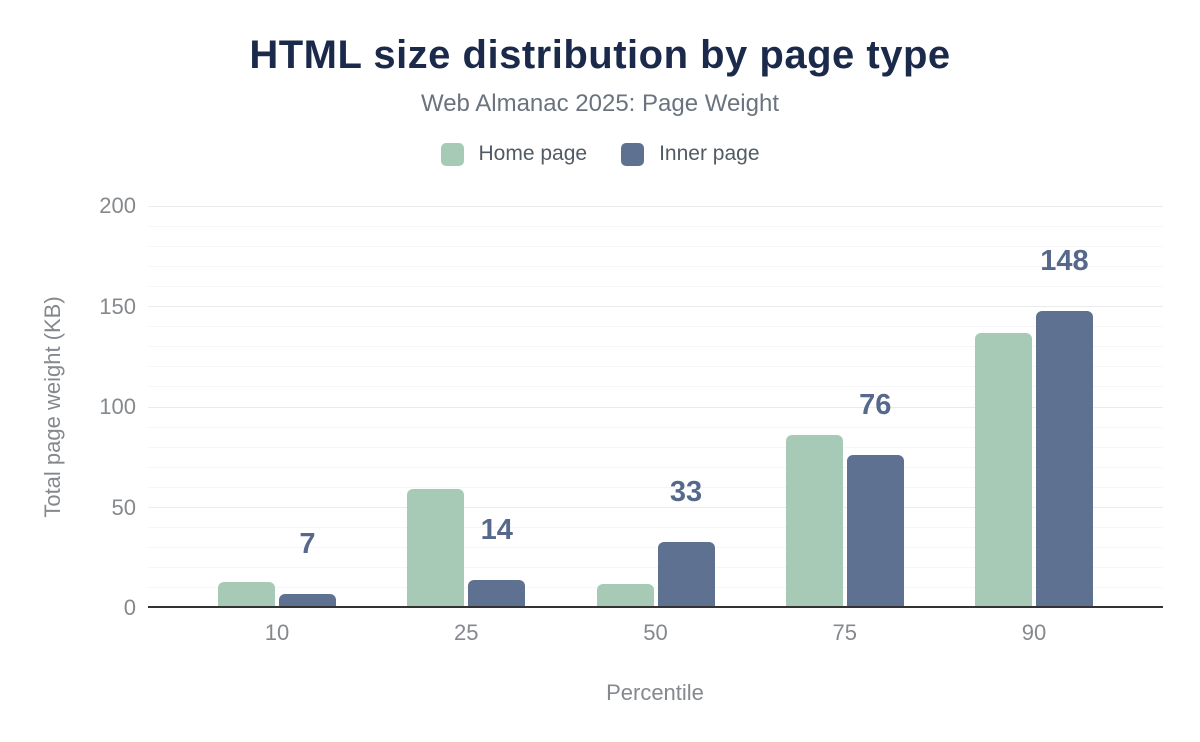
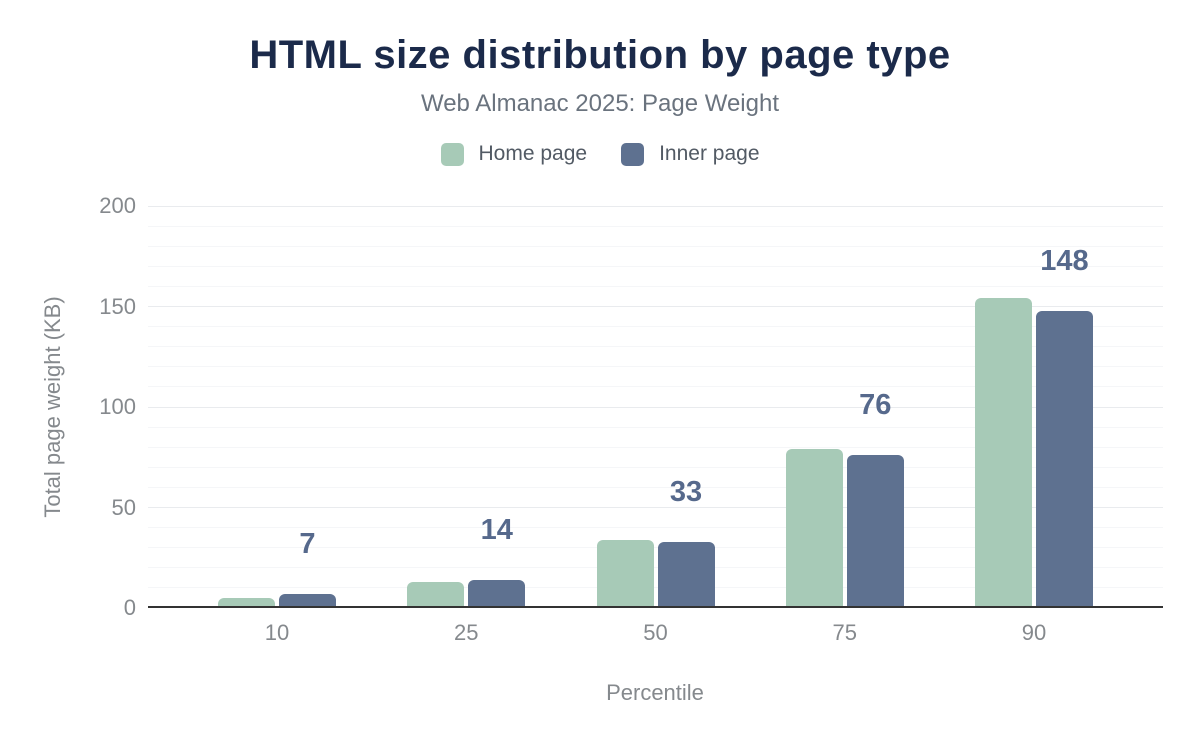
Home page/10: 13 -> 5
Home page/25: 59 -> 13
Home page/50: 12 -> 34
Home page/75: 86 -> 79
Home page/90: 137 -> 154
